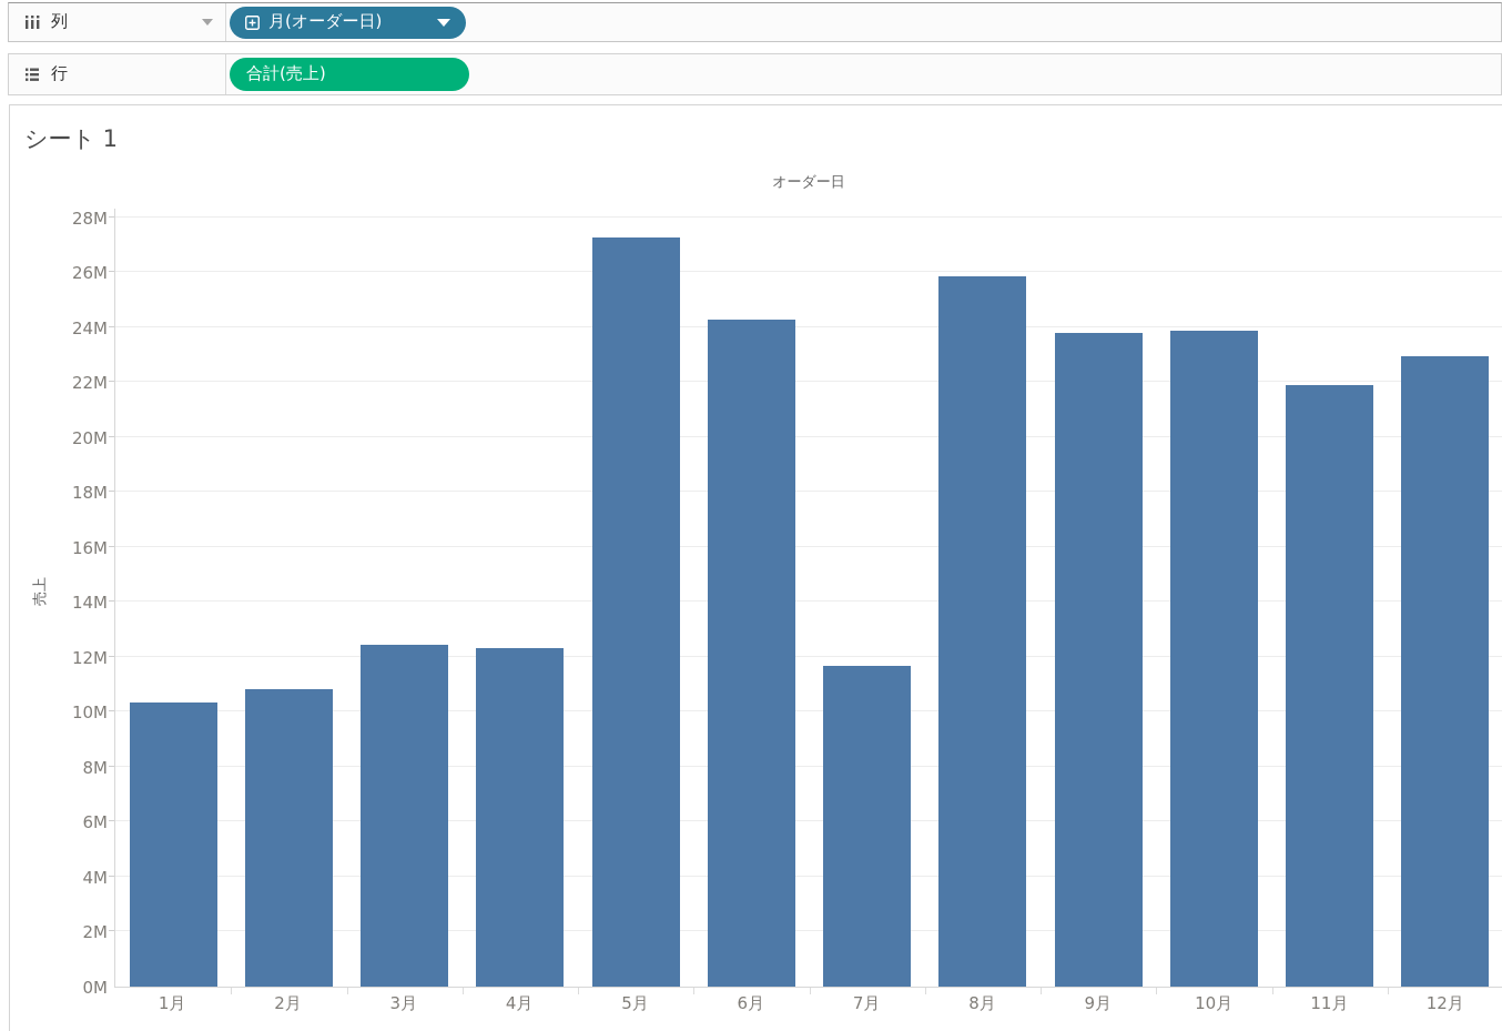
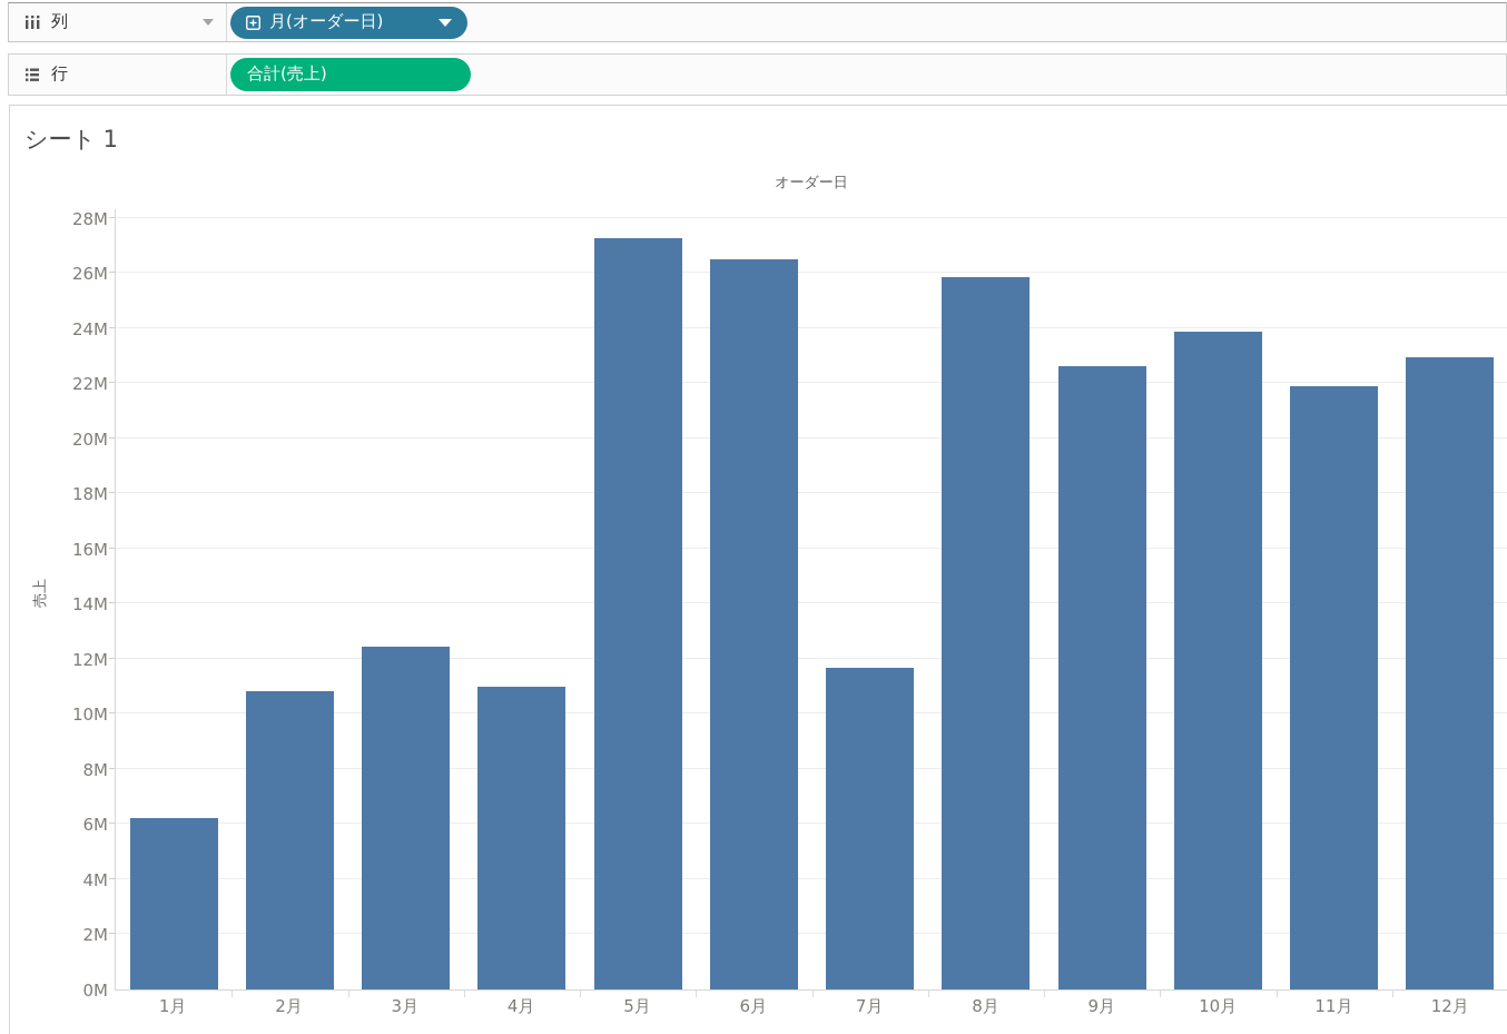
1月: 10.3M -> 6.2M
4月: 12.3M -> 11.0M
6月: 24.3M -> 26.5M
9月: 23.8M -> 22.6M
